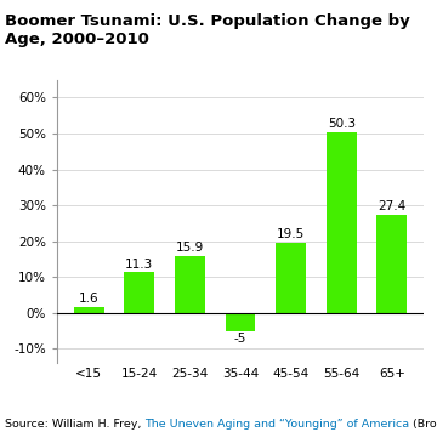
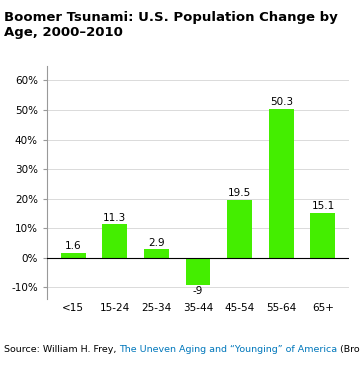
25-34: 15.9 -> 2.9
35-44: -5 -> -9
65+: 27.4 -> 15.1
